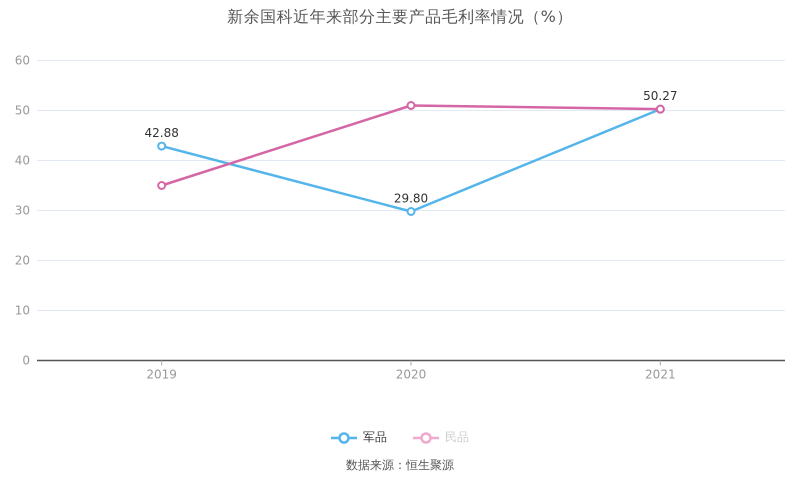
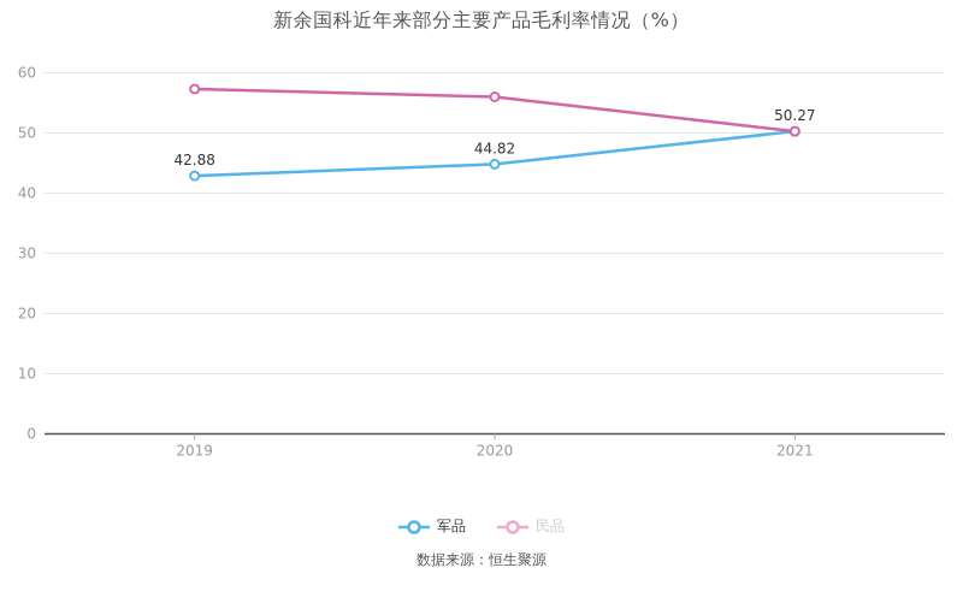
民品/2019: 35 -> 57
军品/2020: 29.80 -> 44.82
民品/2020: 51 -> 56
